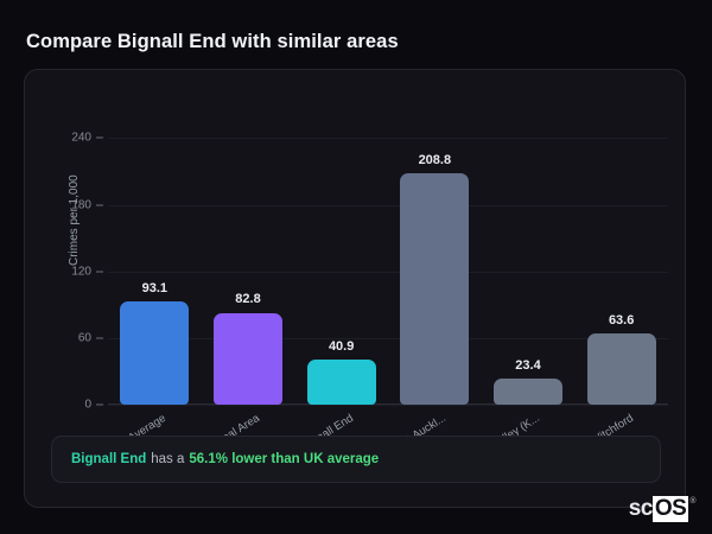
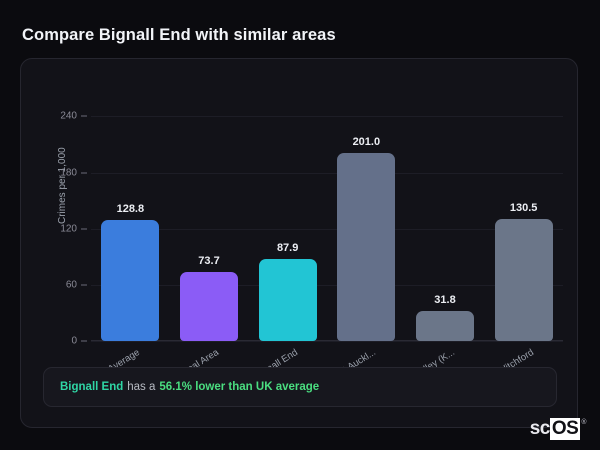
UK Average: 93.1 -> 128.8
Local Area: 82.8 -> 73.7
Bignall End: 40.9 -> 87.9
West Auckl...: 208.8 -> 201.0
Shelley (K...: 23.4 -> 31.8
Witchford: 63.6 -> 130.5
